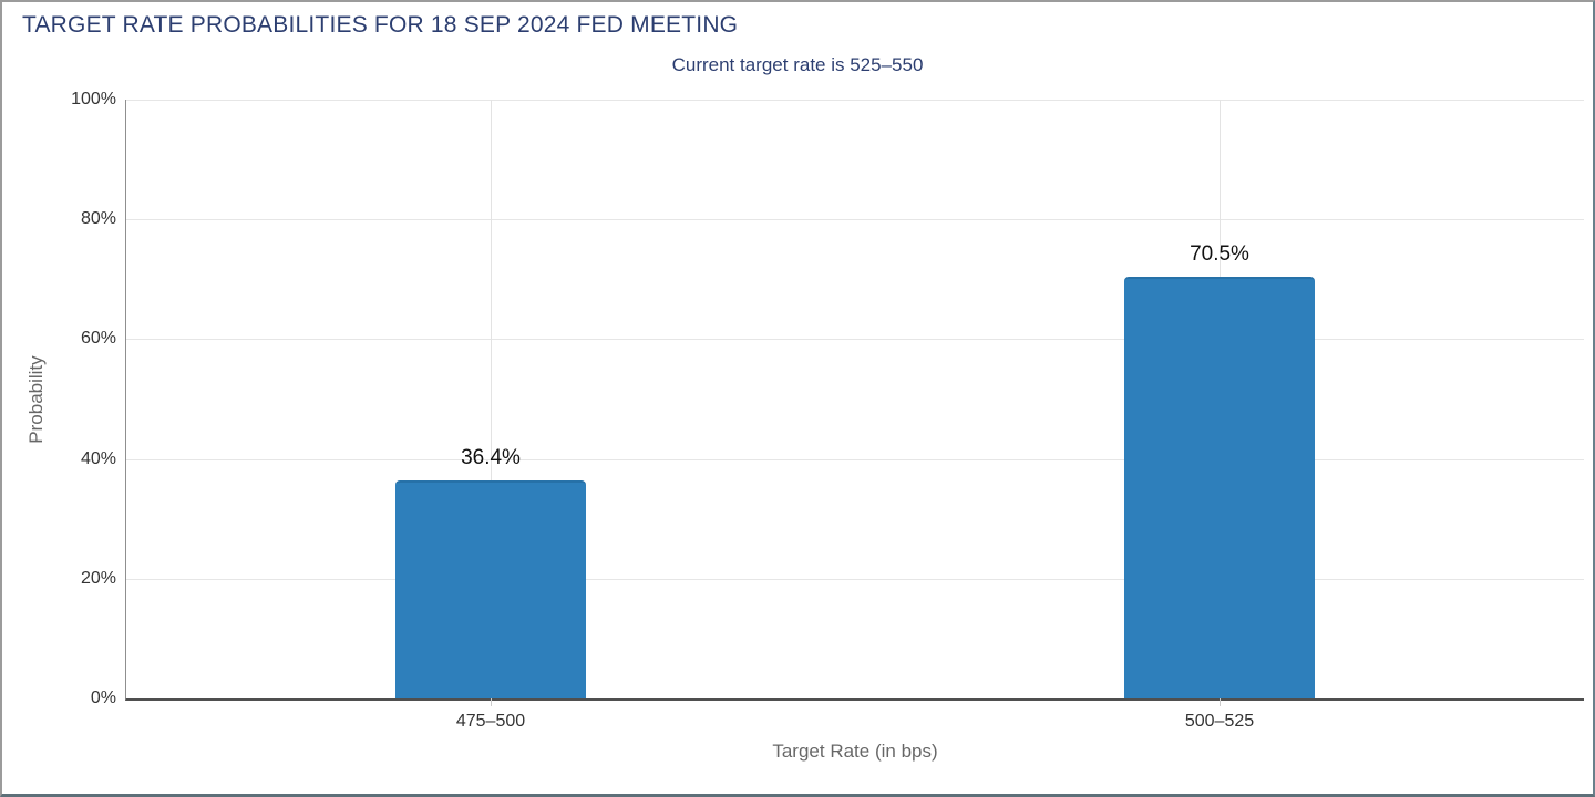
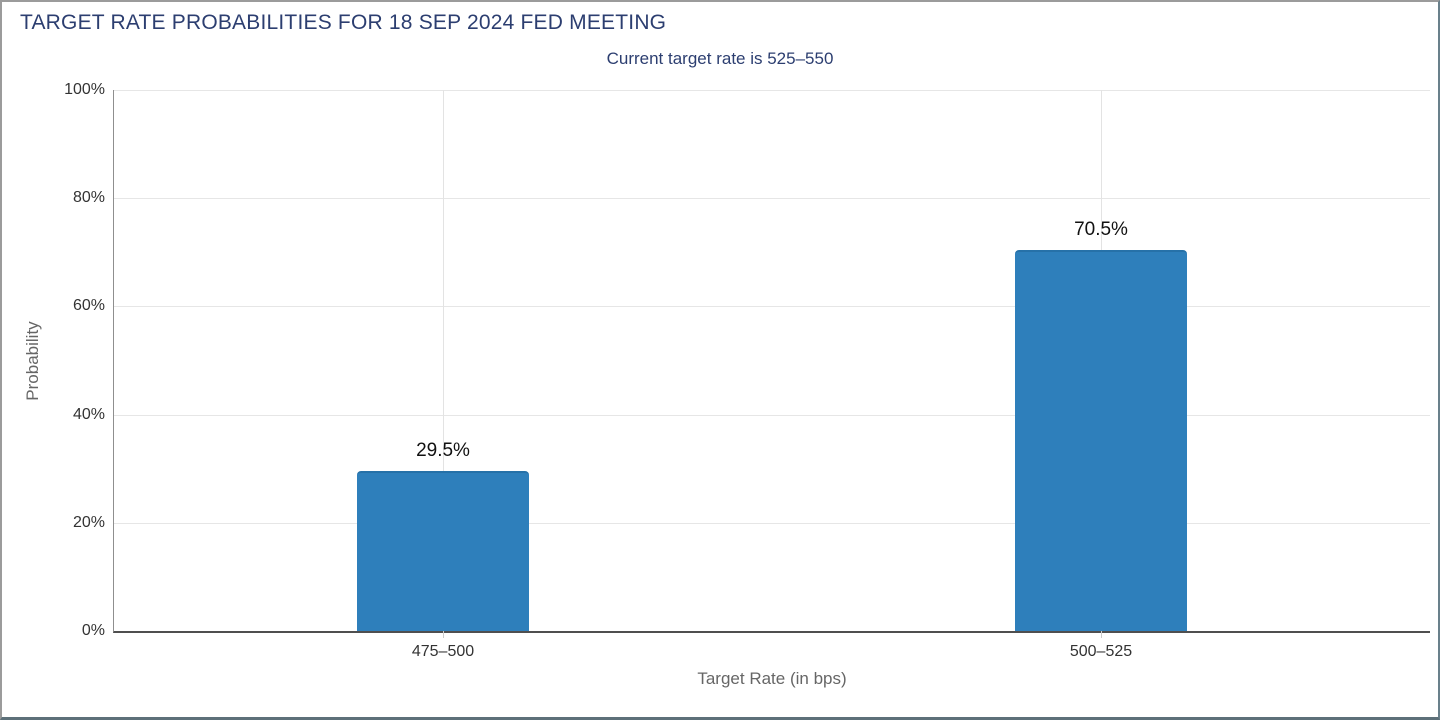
475–500: 36.4% -> 29.5%
